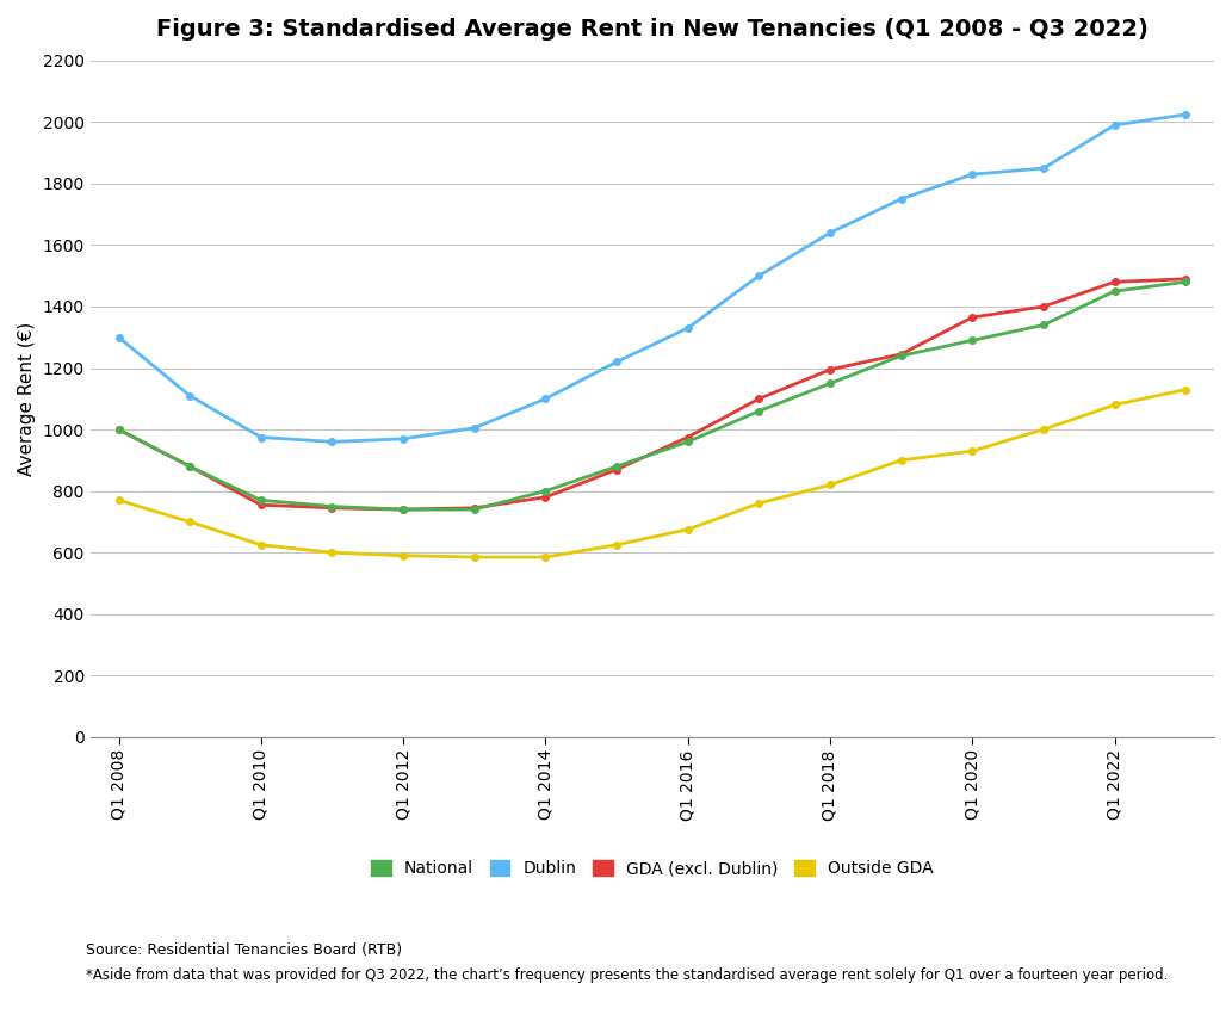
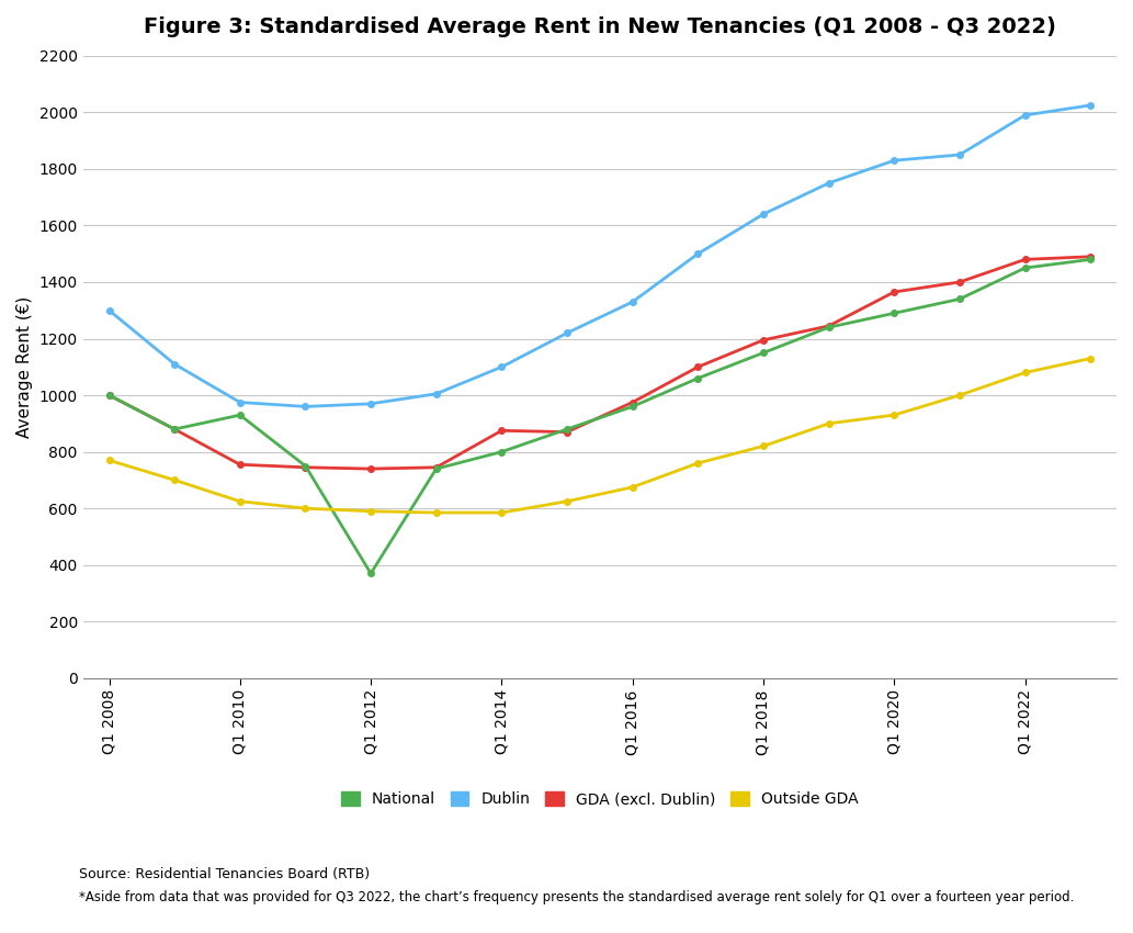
National/Q1 2010: 770 -> 930
National/Q1 2012: 740 -> 370
GDA (excl. Dublin)/Q1 2014: 780 -> 875
